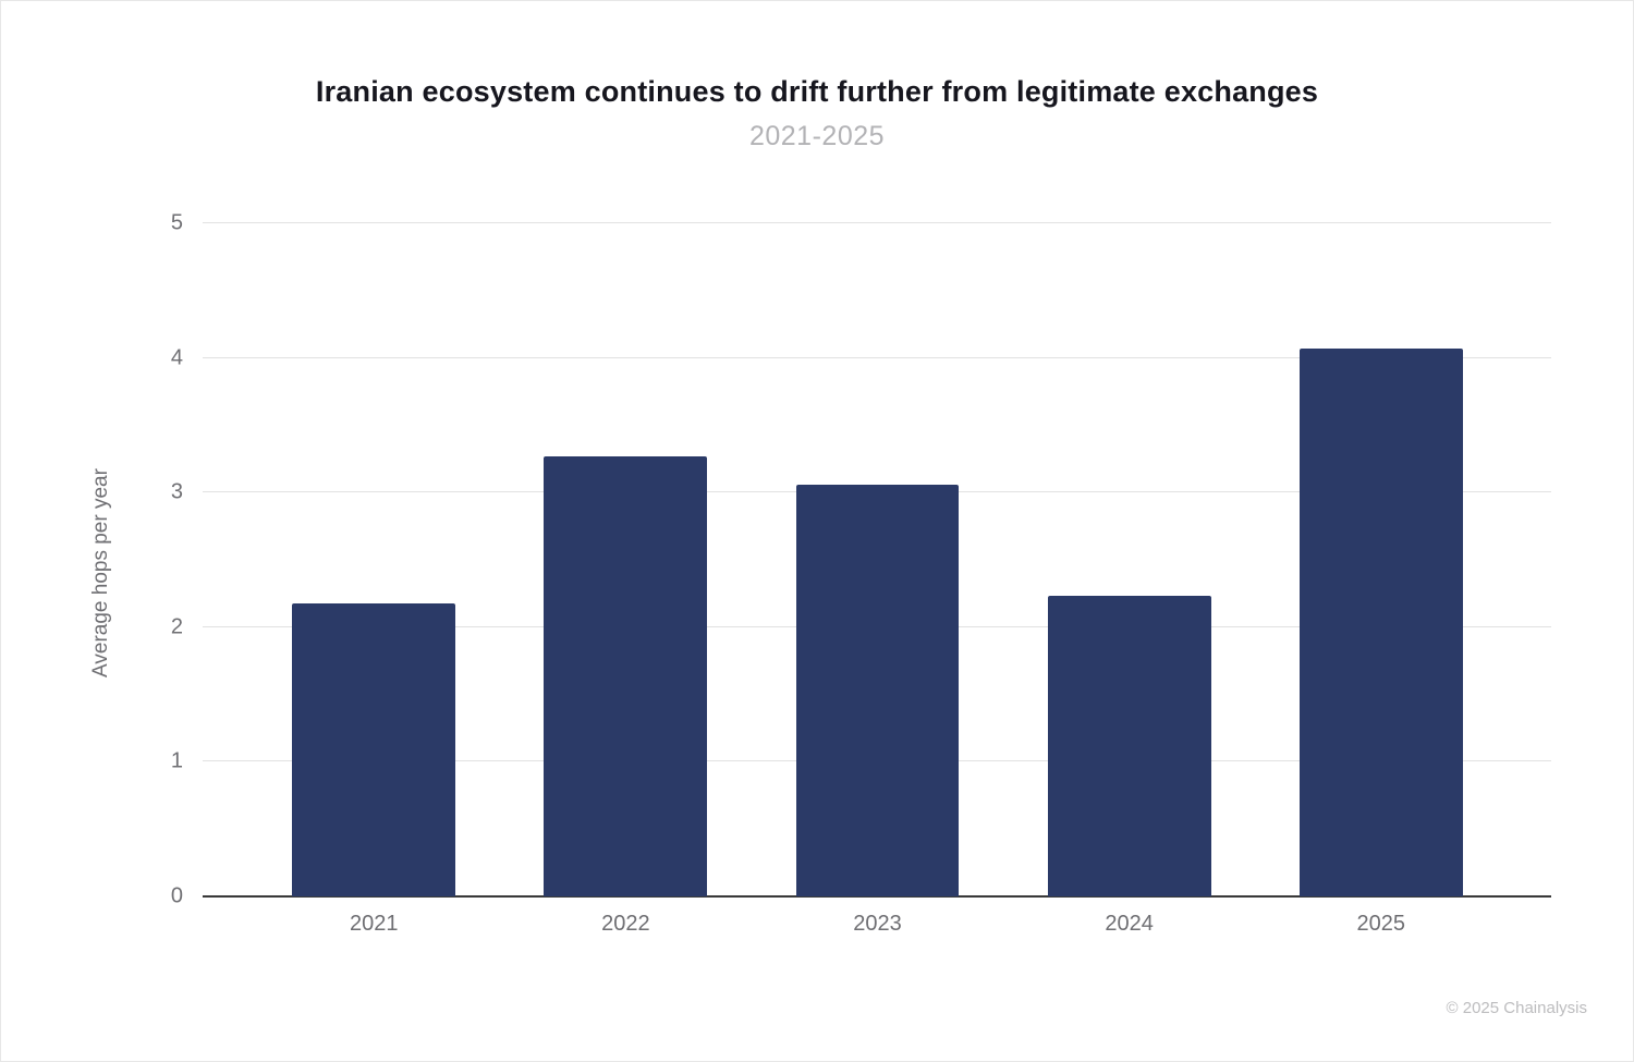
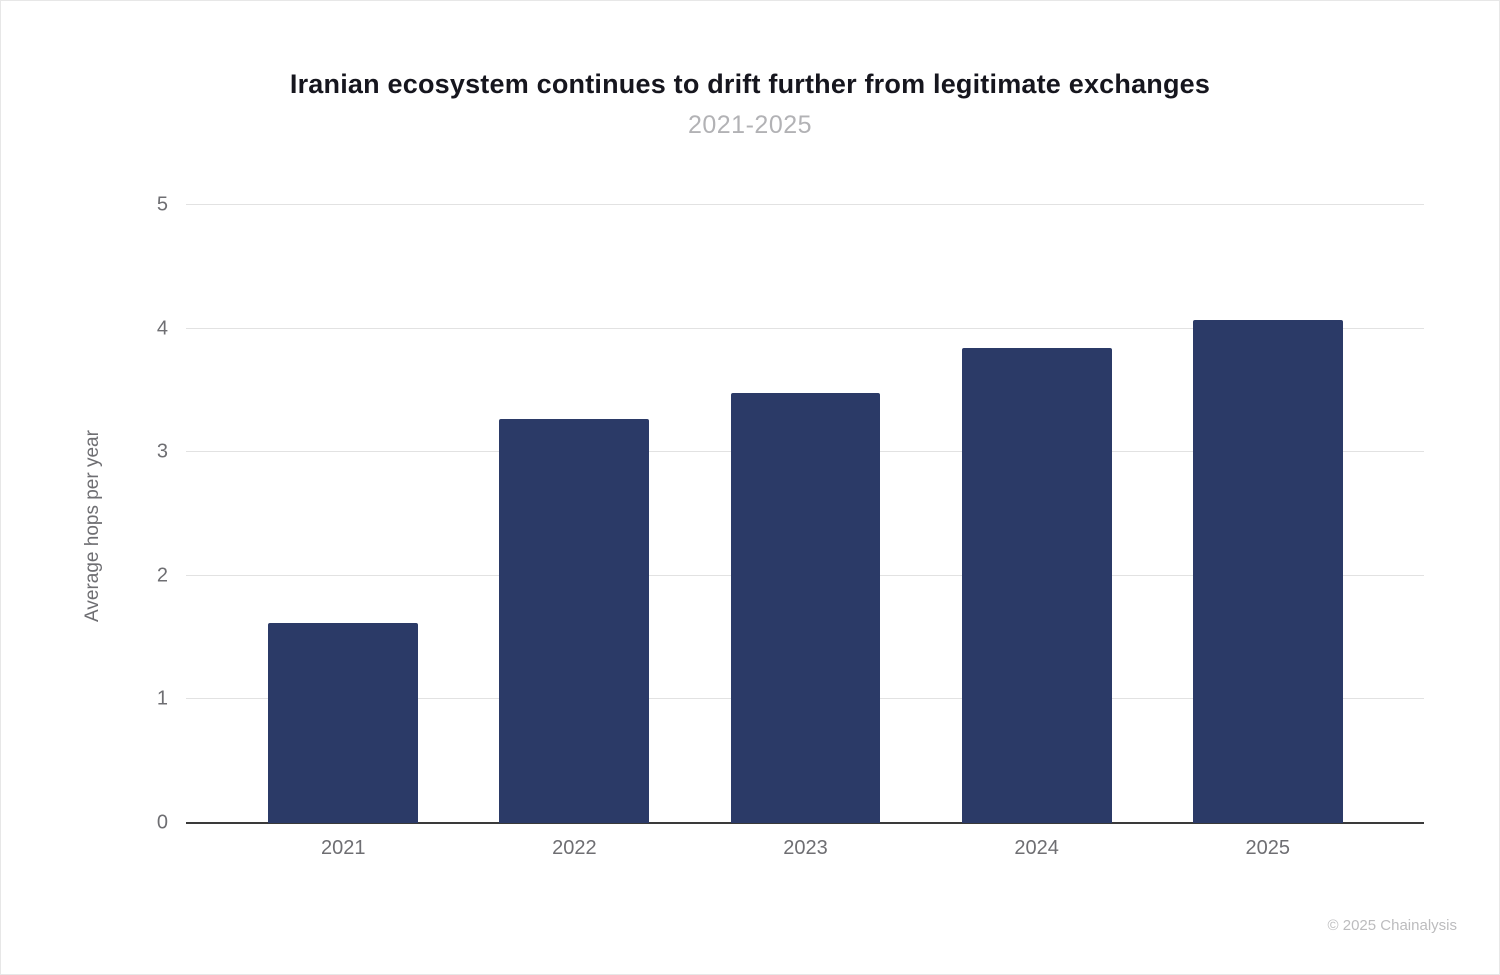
2021: 2.18 -> 1.62
2023: 3.06 -> 3.48
2024: 2.23 -> 3.84
